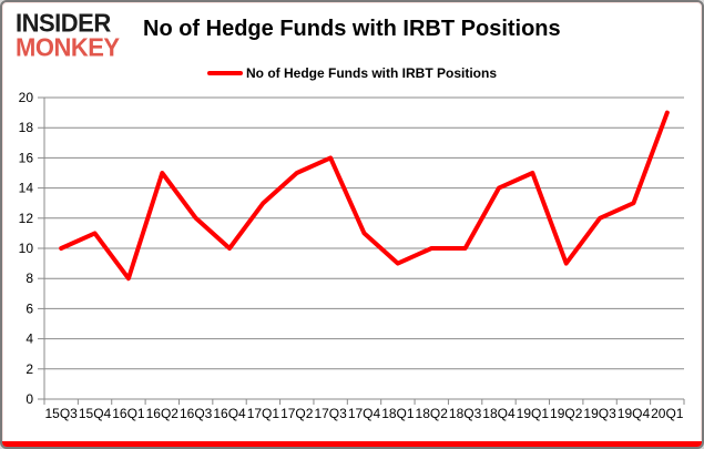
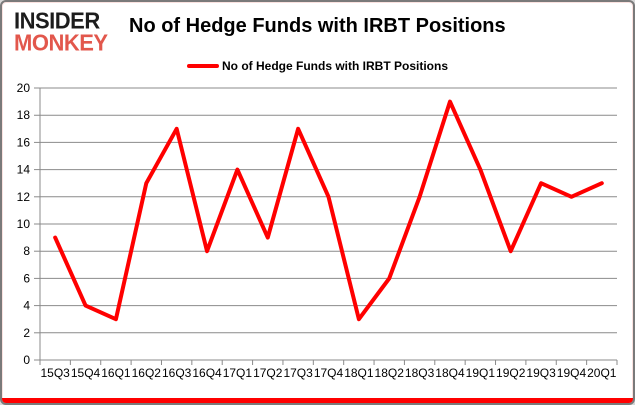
15Q3: 10 -> 9
15Q4: 11 -> 4
16Q1: 8 -> 3
16Q2: 15 -> 13
16Q3: 12 -> 17
16Q4: 10 -> 8
17Q1: 13 -> 14
17Q2: 15 -> 9
17Q3: 16 -> 17
17Q4: 11 -> 12
18Q1: 9 -> 3
18Q2: 10 -> 6
18Q3: 10 -> 12
18Q4: 14 -> 19
19Q1: 15 -> 14
19Q2: 9 -> 8
19Q3: 12 -> 13
19Q4: 13 -> 12
20Q1: 19 -> 13
